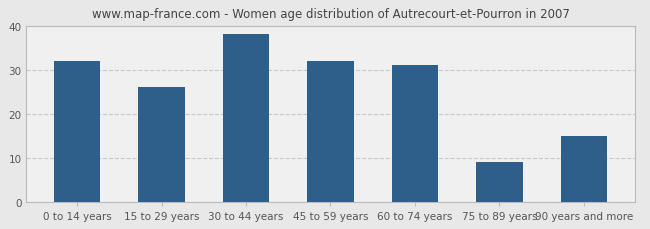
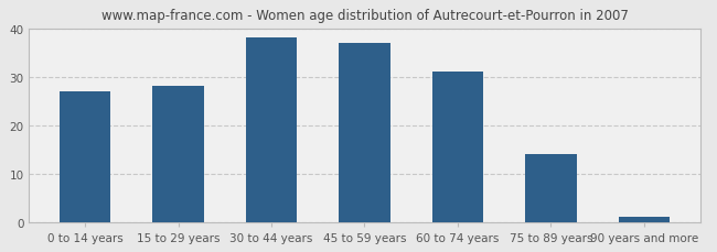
0 to 14 years: 32 -> 27
15 to 29 years: 26 -> 28
45 to 59 years: 32 -> 37
75 to 89 years: 9 -> 14
90 years and more: 15 -> 1
